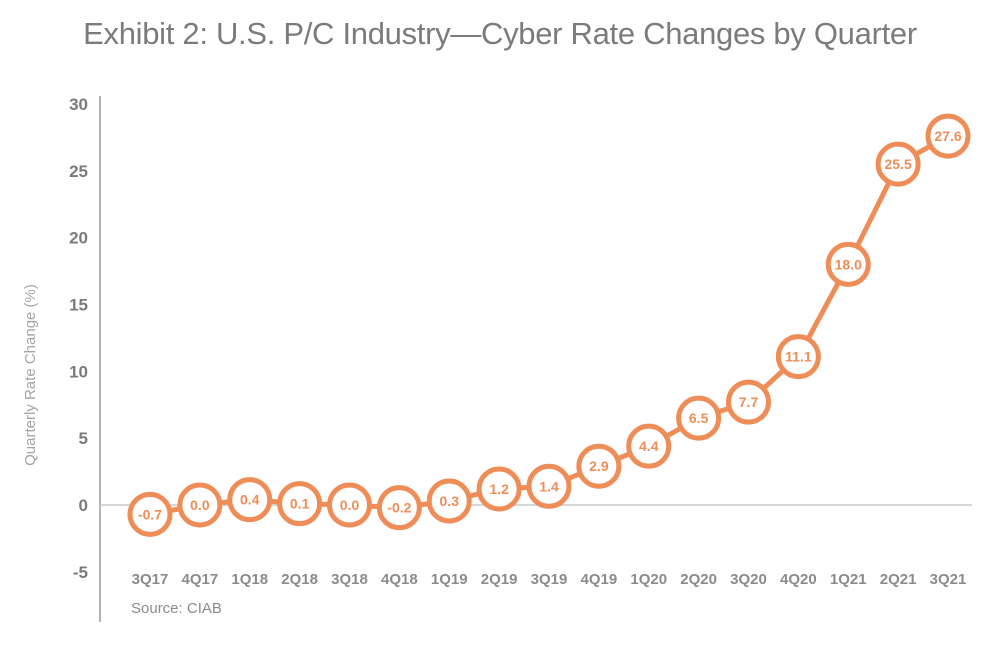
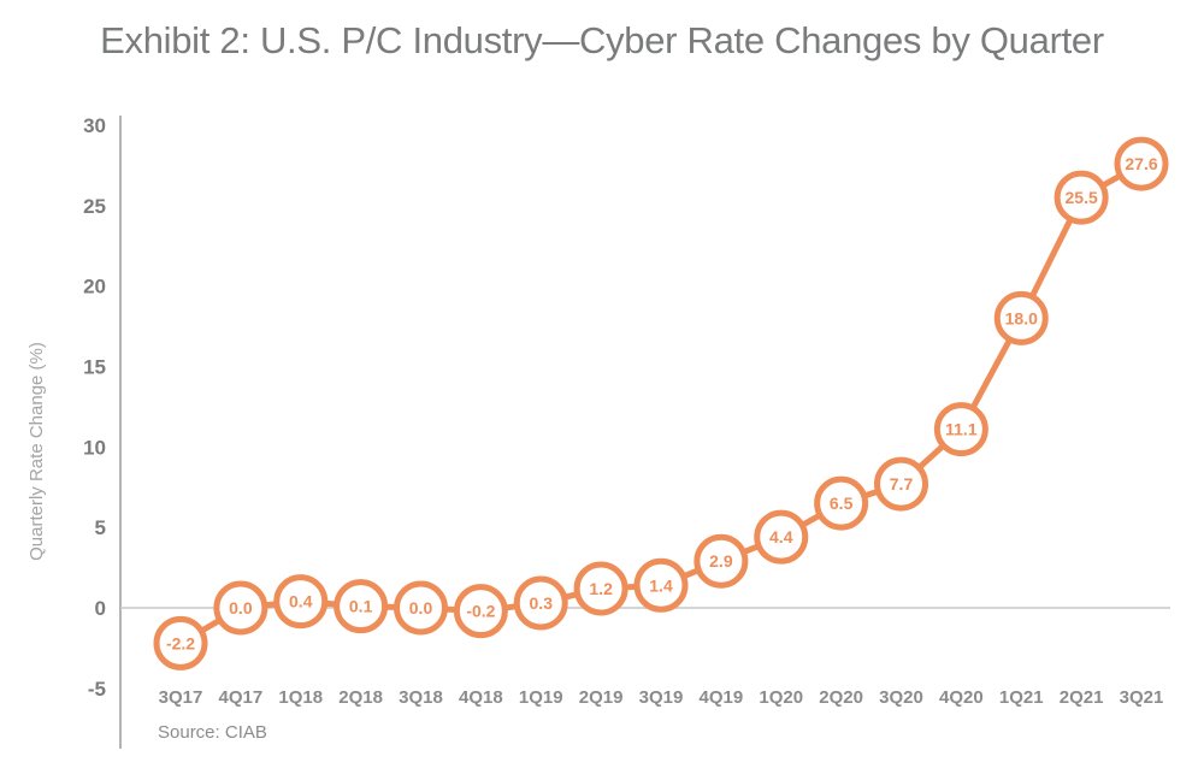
3Q17: -0.7 -> -2.2
